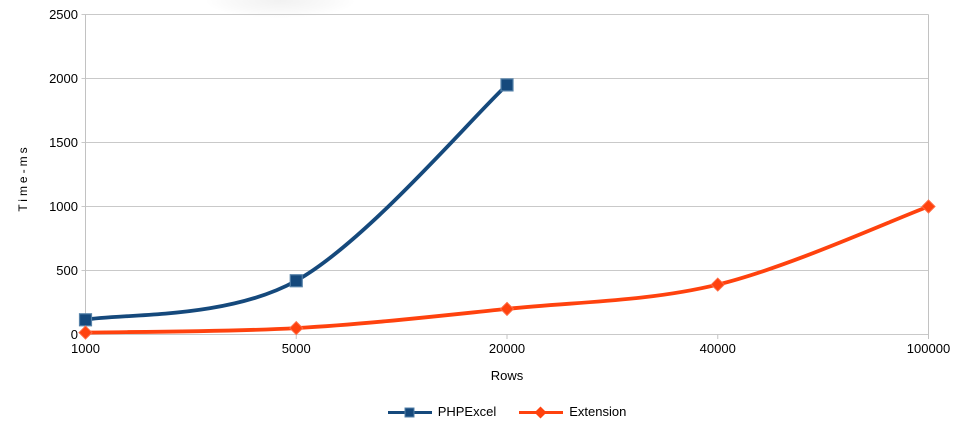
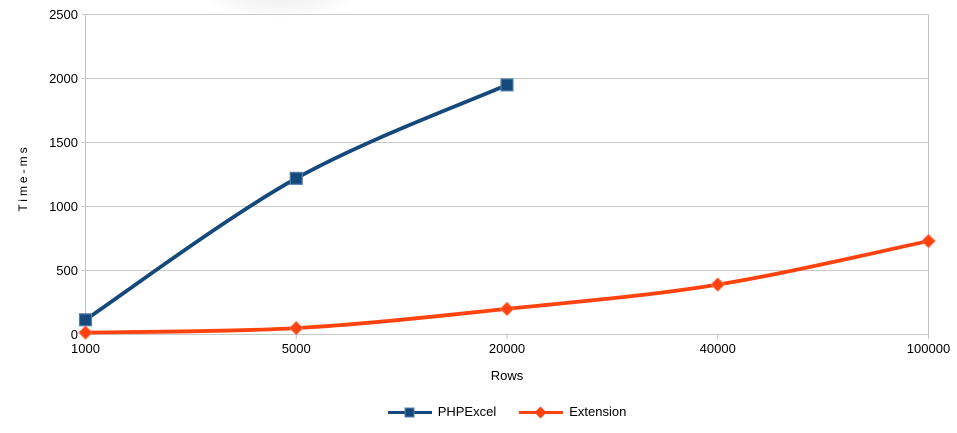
PHPExcel/5000: 420 -> 1220
Extension/100000: 1000 -> 730
